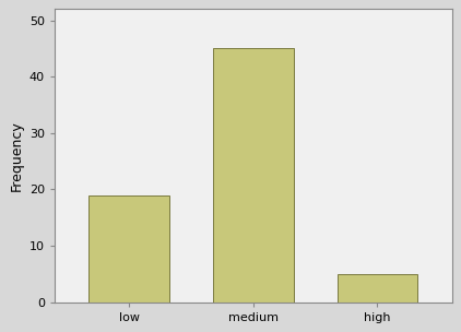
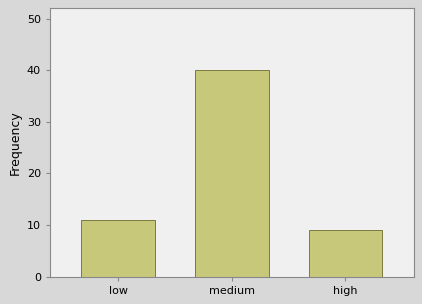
low: 19 -> 11
medium: 45 -> 40
high: 5 -> 9
